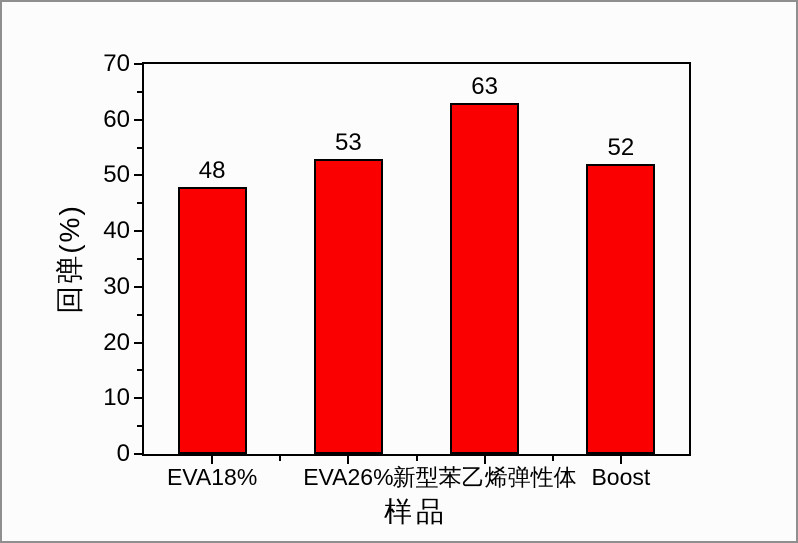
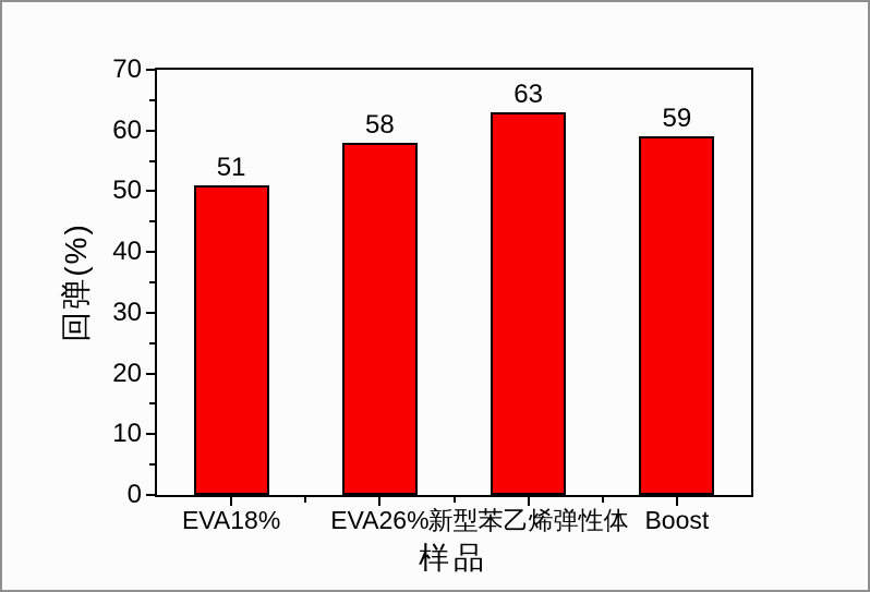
EVA18%: 48 -> 51
EVA26%: 53 -> 58
Boost: 52 -> 59
